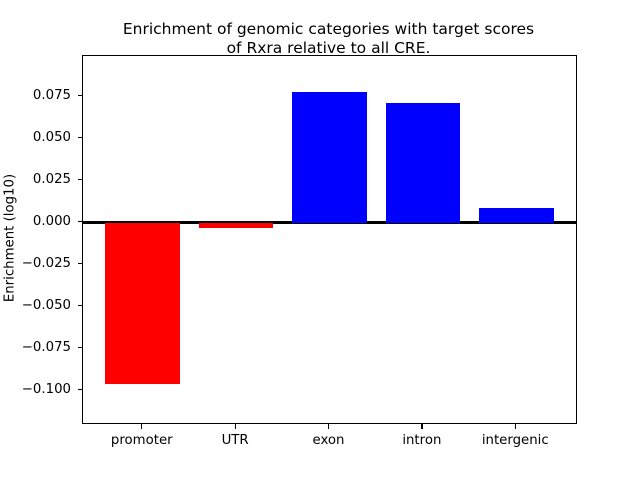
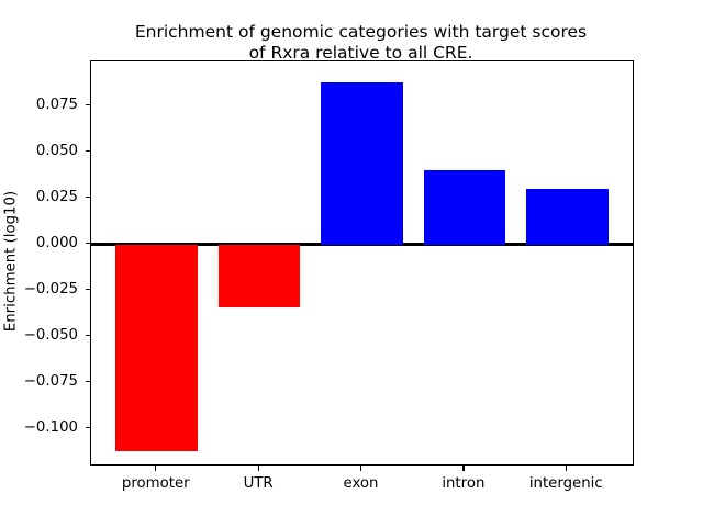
promoter: -0.096 -> -0.112
UTR: -0.003 -> -0.034
exon: 0.078 -> 0.088
intron: 0.071 -> 0.040
intergenic: 0.009 -> 0.030
